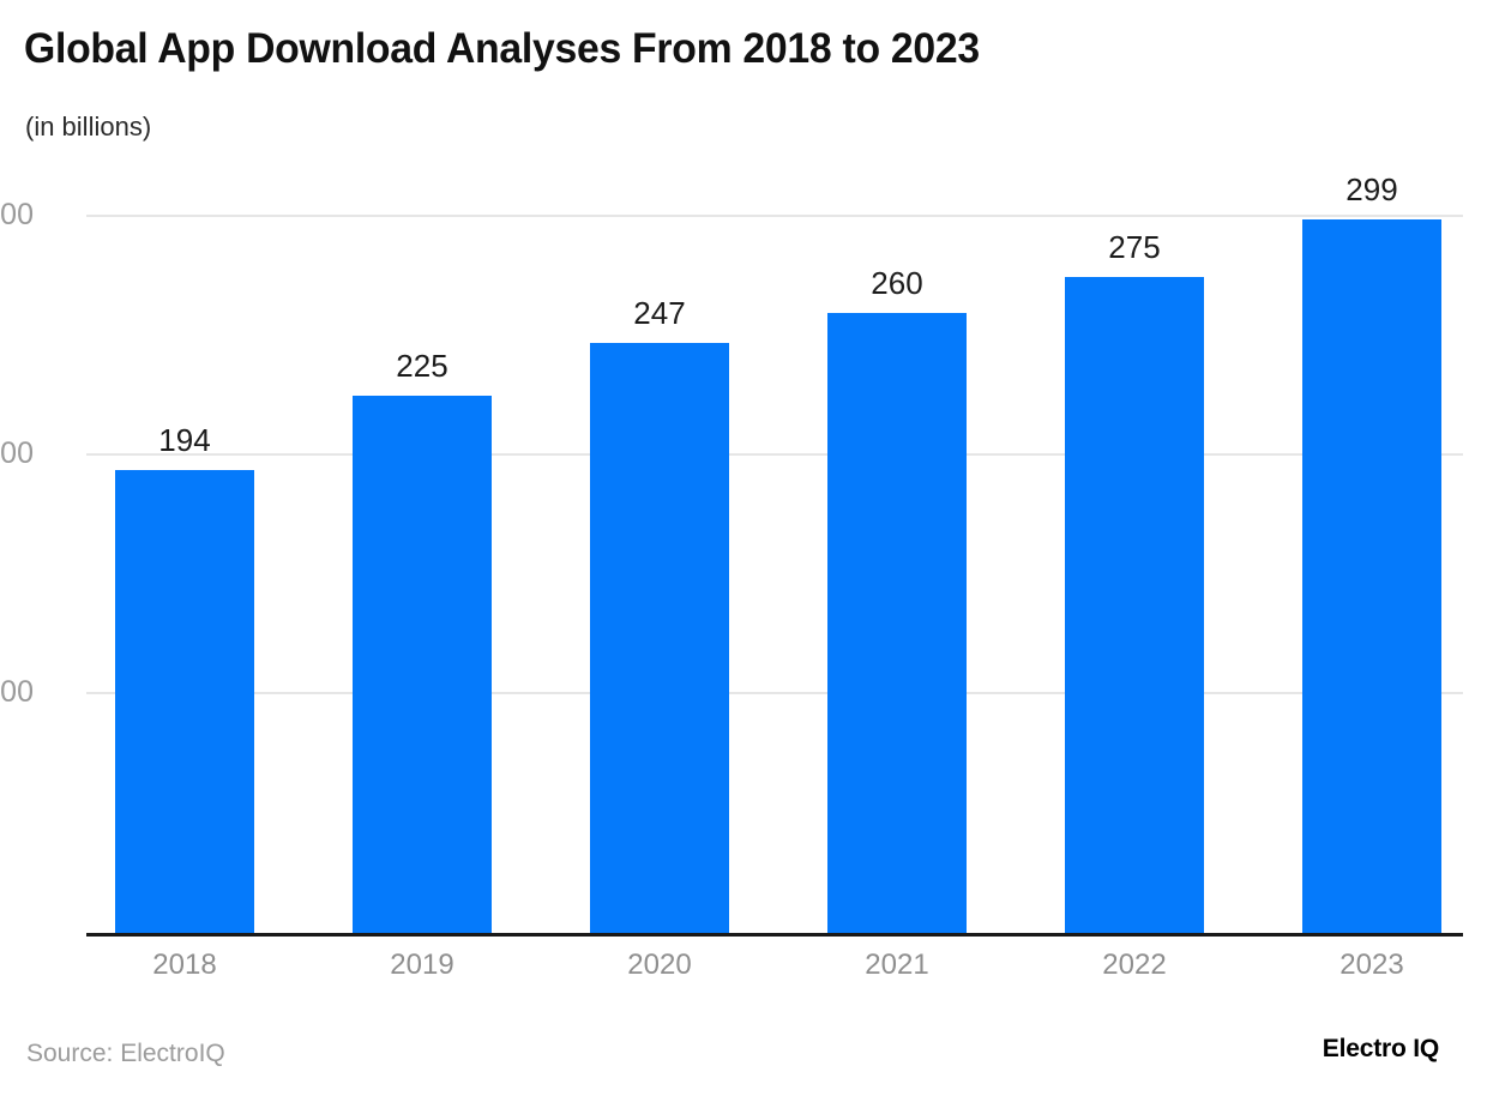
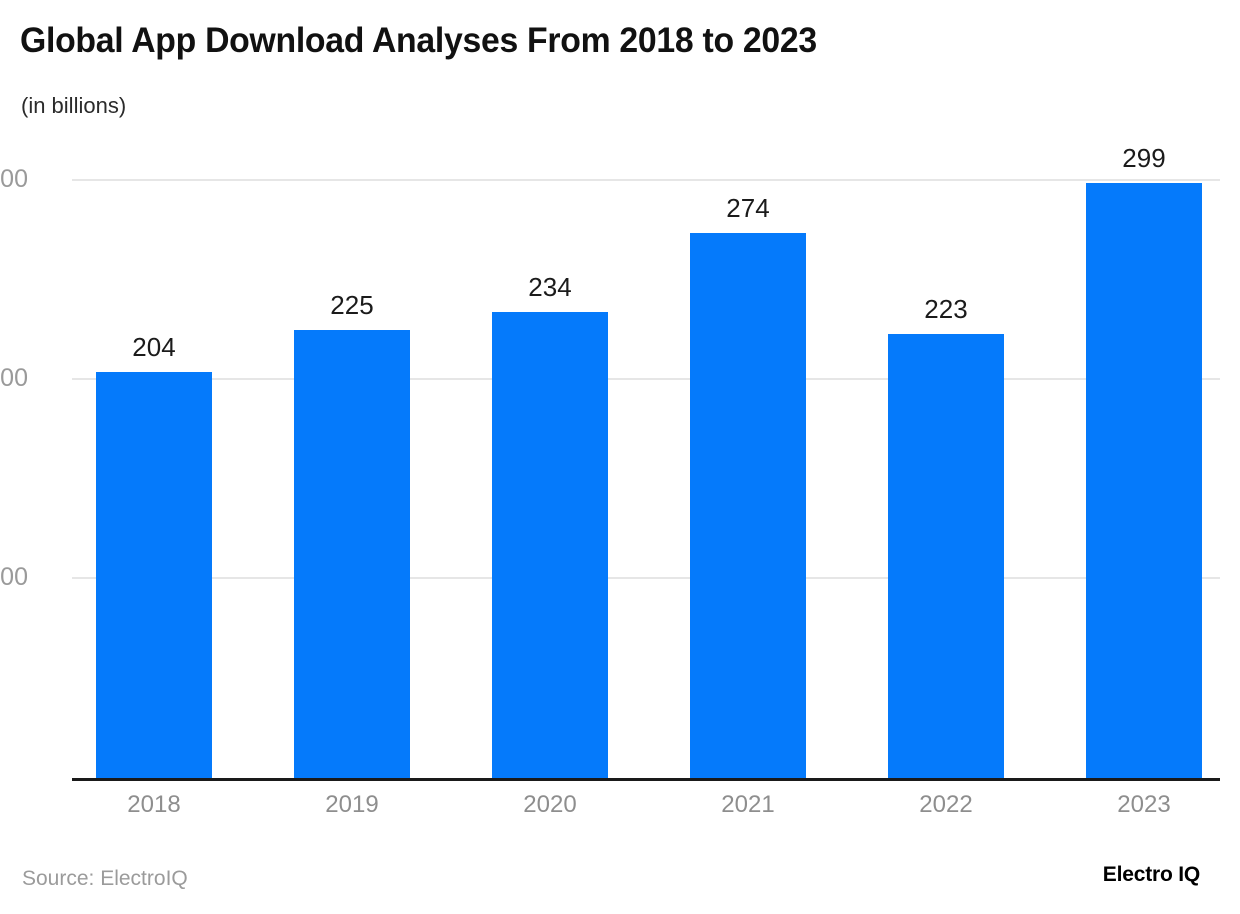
2018: 194 -> 204
2020: 247 -> 234
2021: 260 -> 274
2022: 275 -> 223
